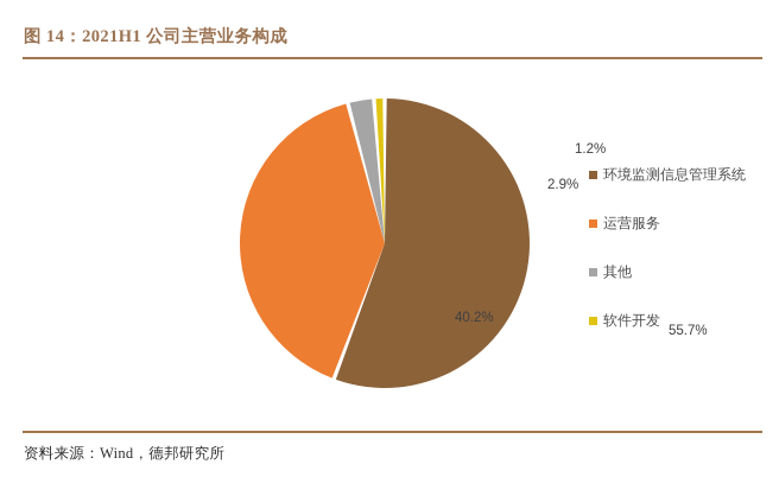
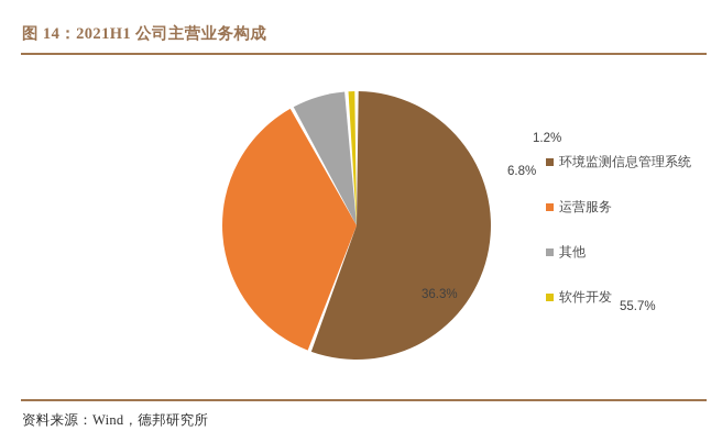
运营服务: 40.2% -> 36.3%
其他: 2.9% -> 6.8%
